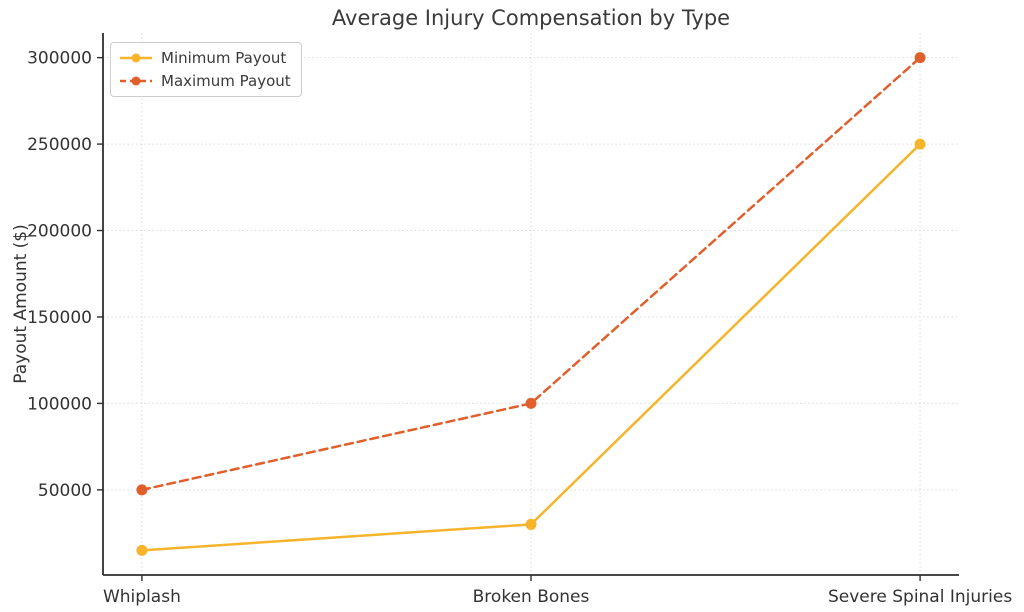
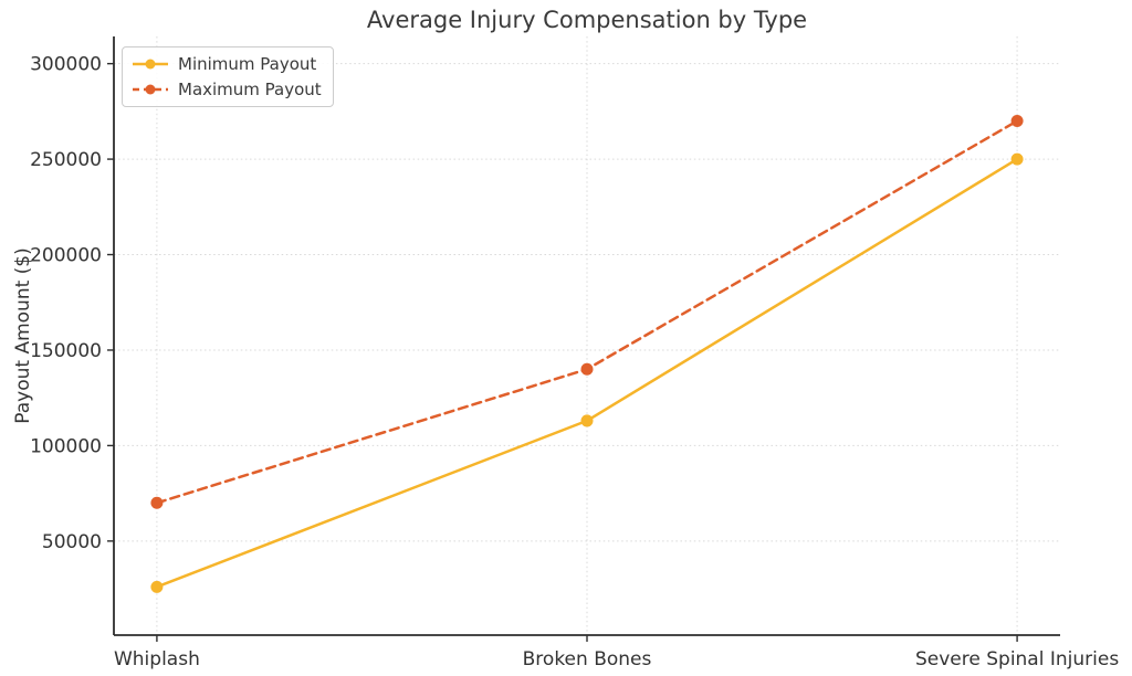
Minimum Payout/Whiplash: 15000 -> 26000
Maximum Payout/Whiplash: 50000 -> 70000
Minimum Payout/Broken Bones: 30000 -> 113000
Maximum Payout/Broken Bones: 100000 -> 140000
Maximum Payout/Severe Spinal Injuries: 300000 -> 270000
